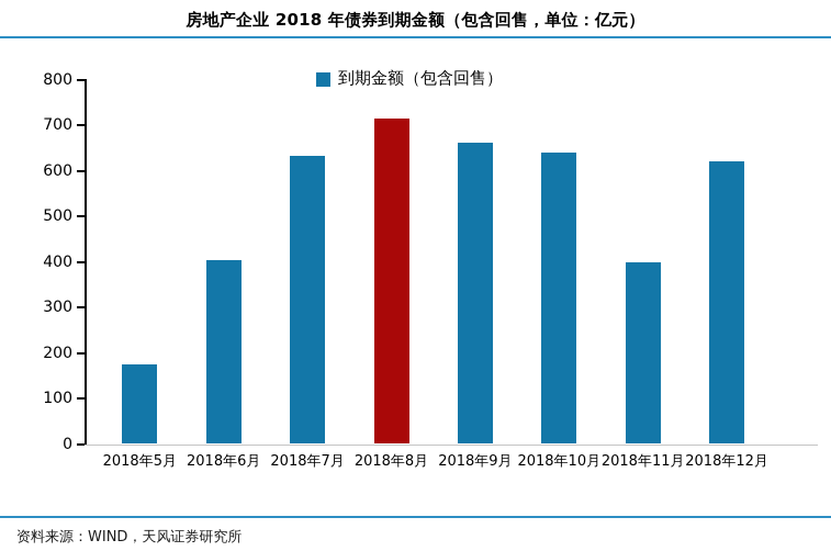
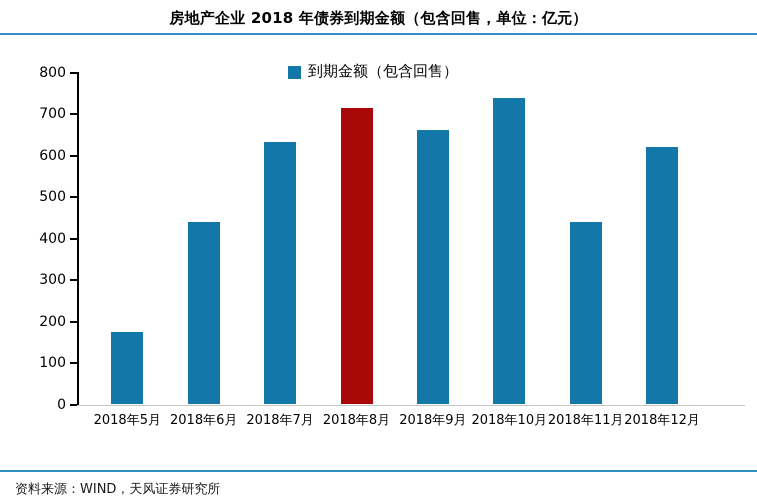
2018年6月: 400 -> 440
2018年10月: 640 -> 740
2018年11月: 400 -> 440
